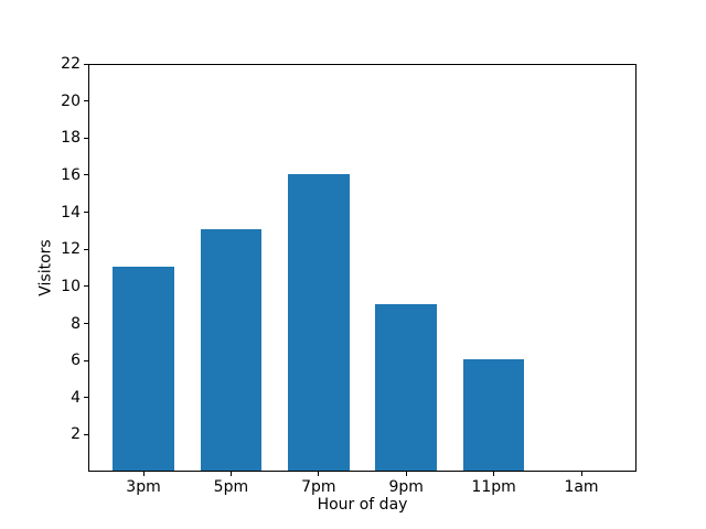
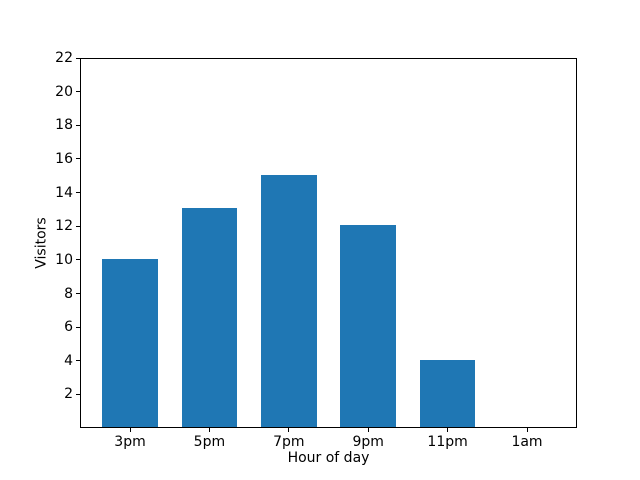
3pm: 11 -> 10
7pm: 16 -> 15
9pm: 9 -> 12
11pm: 6 -> 4
